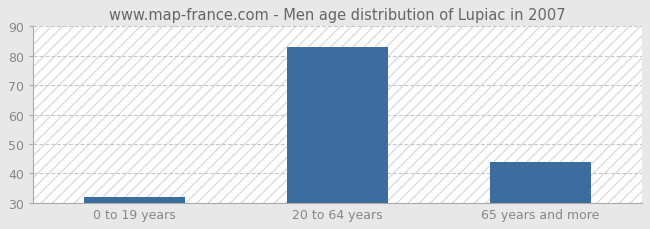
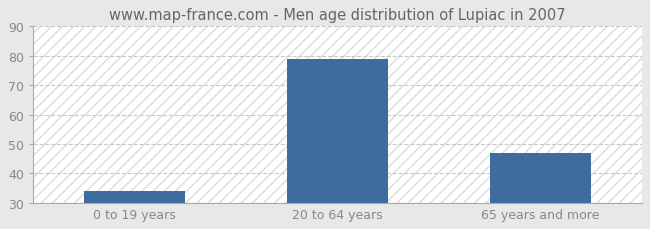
0 to 19 years: 32 -> 34
20 to 64 years: 83 -> 79
65 years and more: 44 -> 47
